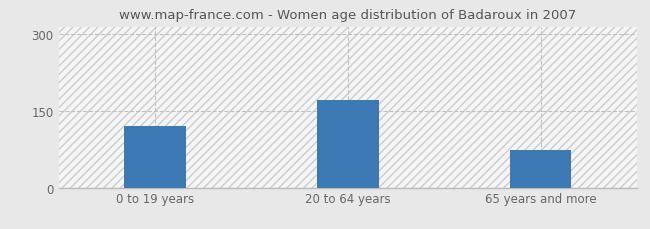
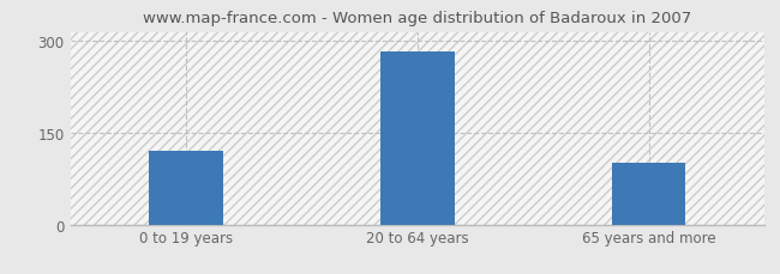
20 to 64 years: 172 -> 283
65 years and more: 74 -> 100
